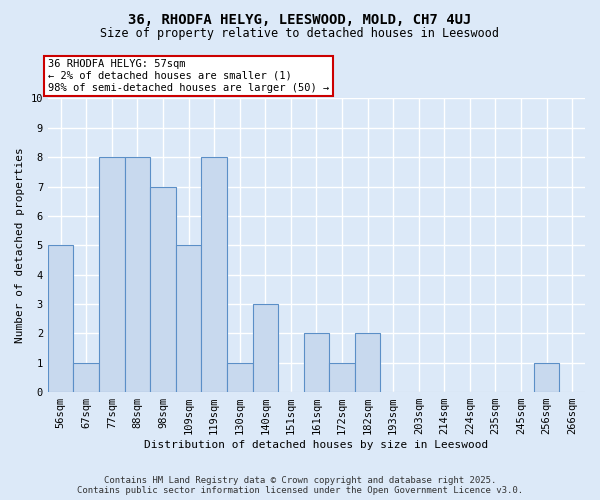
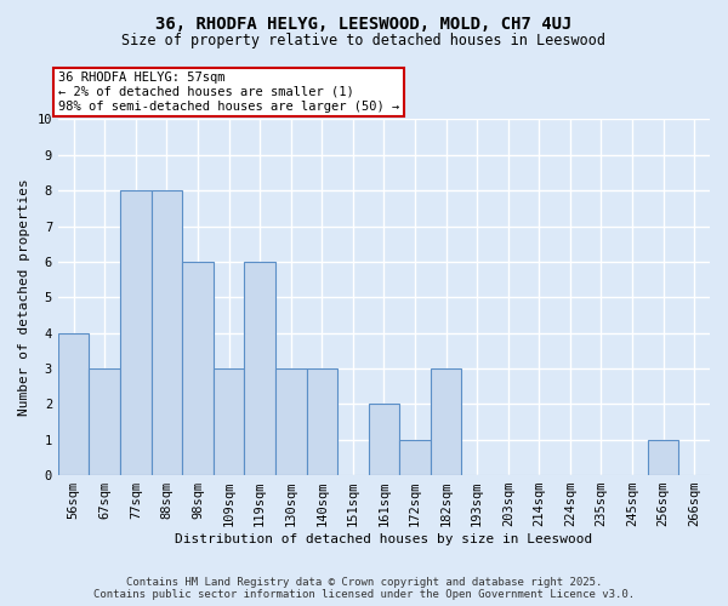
56sqm: 5 -> 4
67sqm: 1 -> 3
98sqm: 7 -> 6
109sqm: 5 -> 3
119sqm: 8 -> 6
130sqm: 1 -> 3
182sqm: 2 -> 3
